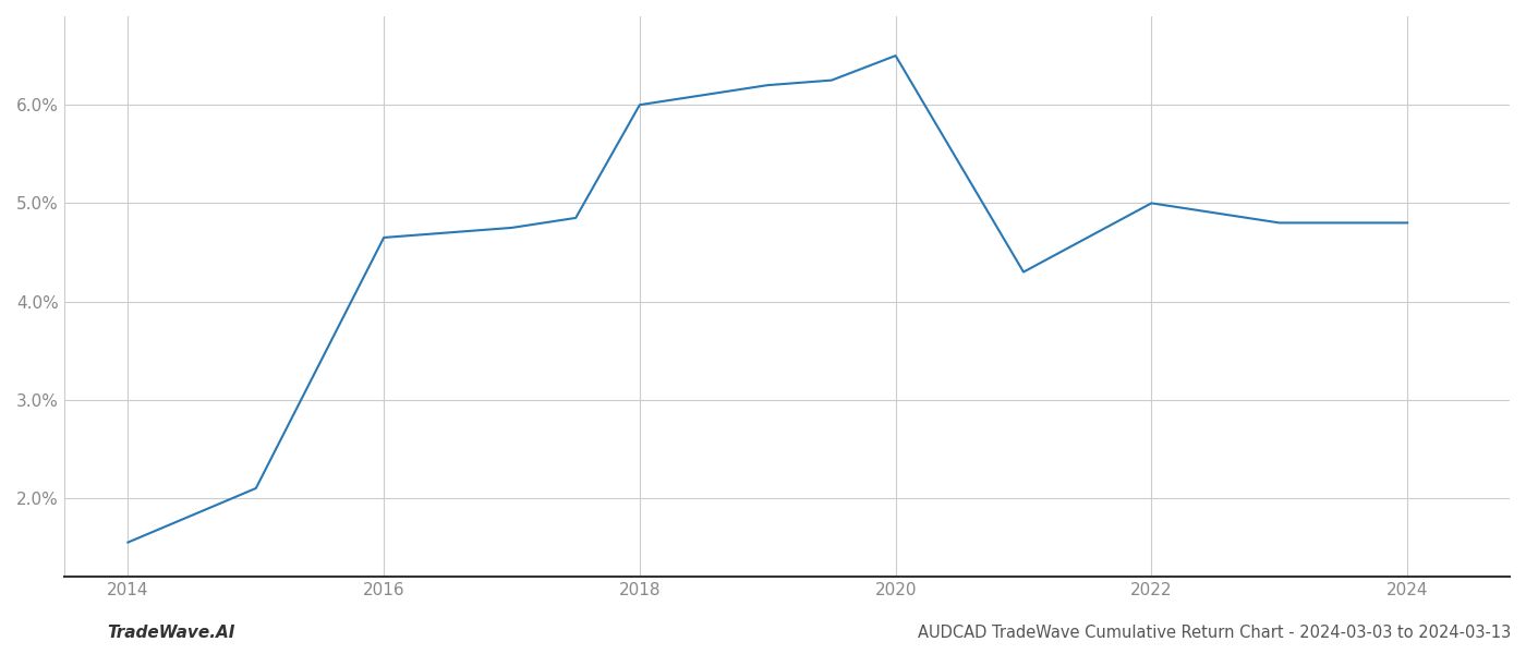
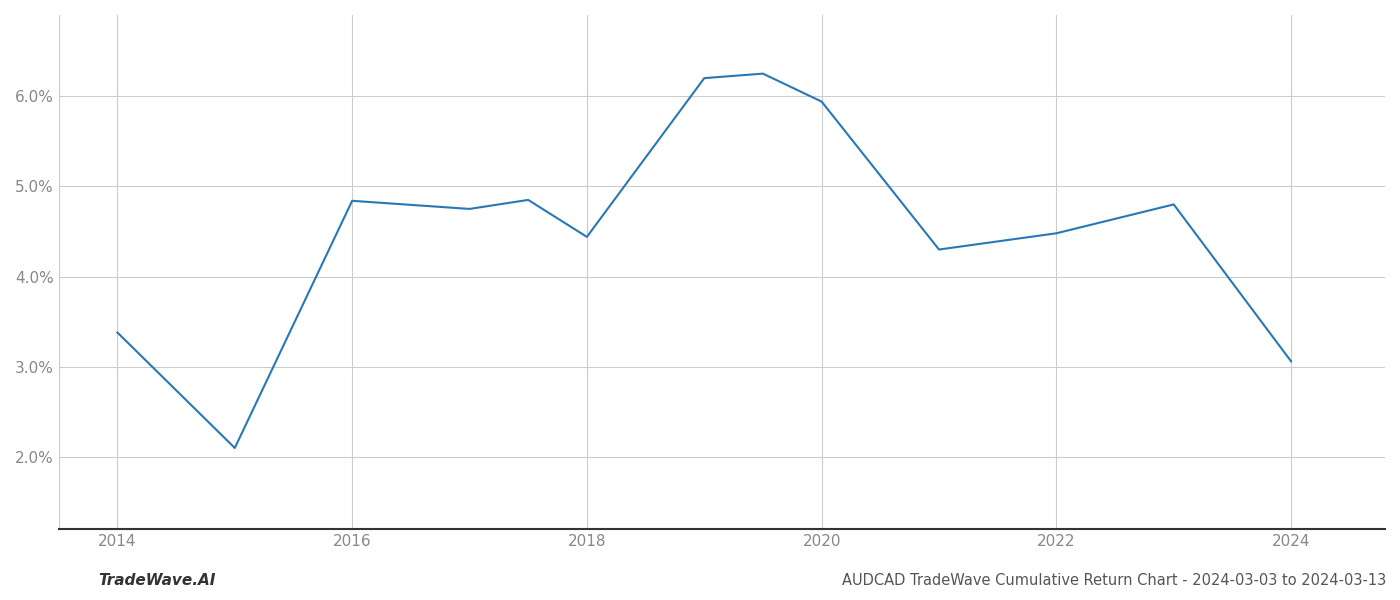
2014: 1.55% -> 3.38%
2016: 4.65% -> 4.84%
2018: 6.00% -> 4.44%
2020: 6.50% -> 5.94%
2022: 5.00% -> 4.48%
2024: 4.80% -> 3.06%
